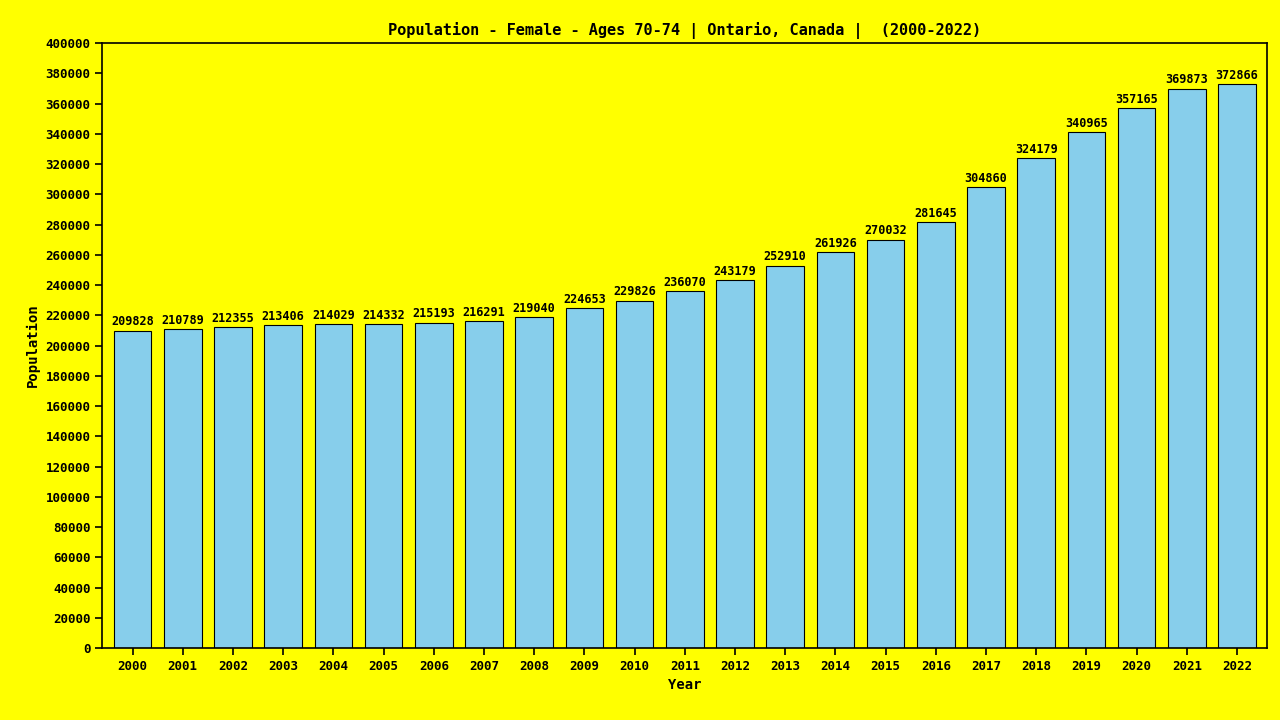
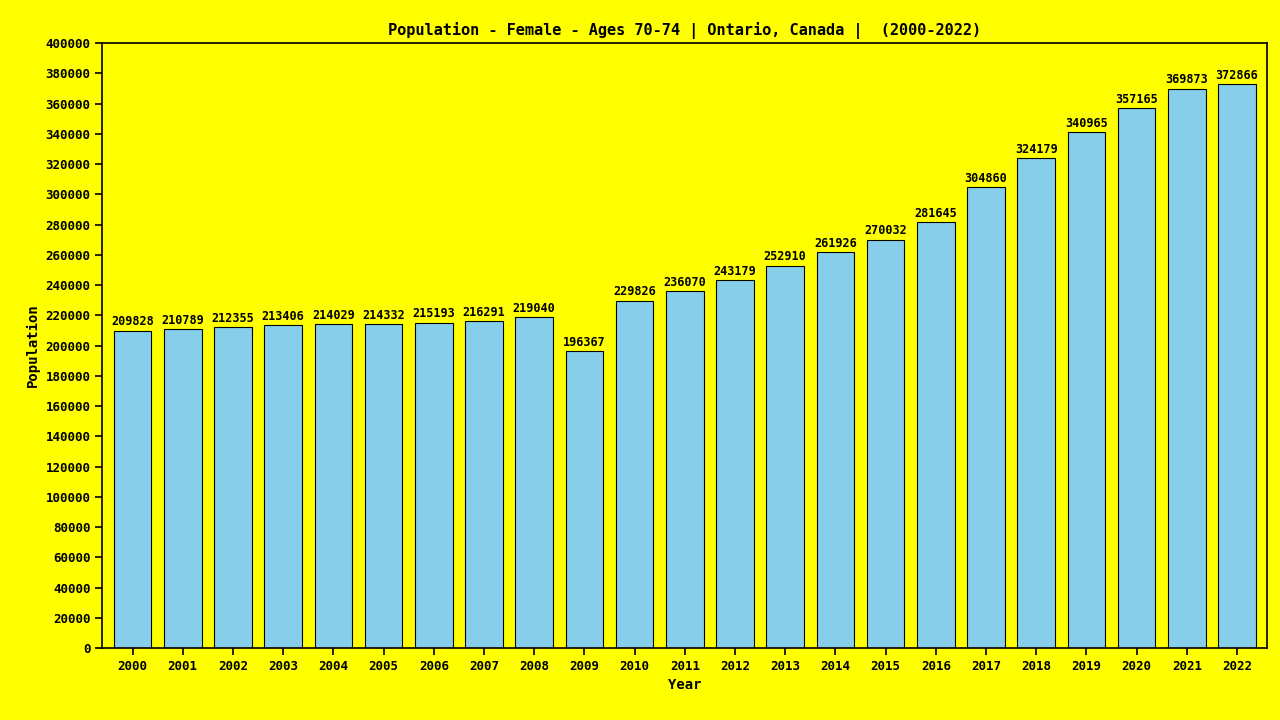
2009: 224653 -> 196367
